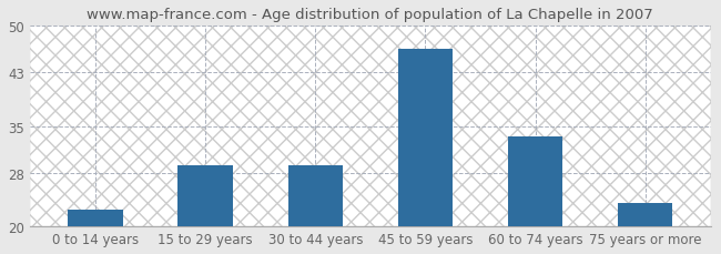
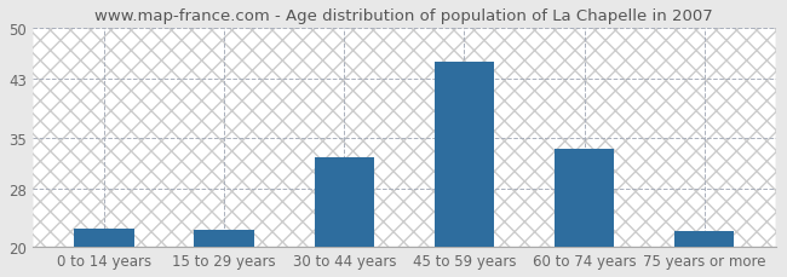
15 to 29 years: 29.2 -> 22.4
30 to 44 years: 29.2 -> 32.2
45 to 59 years: 46.5 -> 45.4
75 years or more: 23.5 -> 22.2
